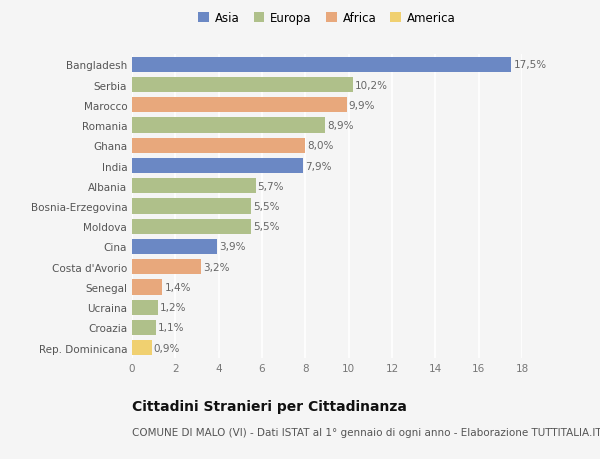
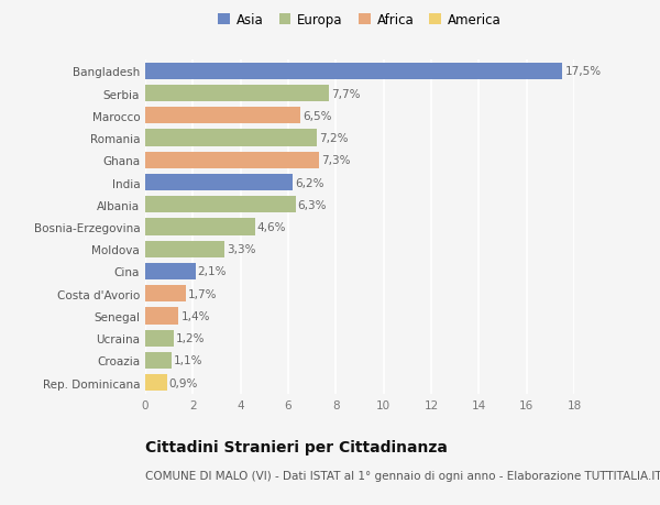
Serbia: 10,2% -> 7,7%
Marocco: 9,9% -> 6,5%
Romania: 8,9% -> 7,2%
Ghana: 8,0% -> 7,3%
India: 7,9% -> 6,2%
Albania: 5,7% -> 6,3%
Bosnia-Erzegovina: 5,5% -> 4,6%
Moldova: 5,5% -> 3,3%
Cina: 3,9% -> 2,1%
Costa d'Avorio: 3,2% -> 1,7%
